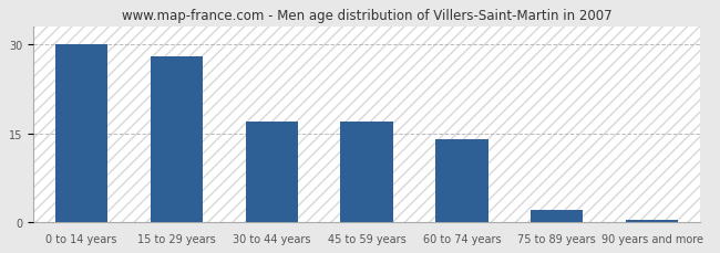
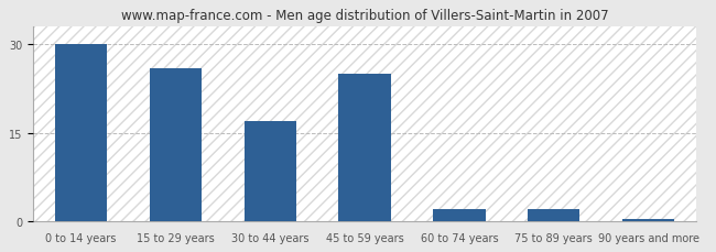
15 to 29 years: 28.0 -> 26.0
45 to 59 years: 17.0 -> 25.0
60 to 74 years: 14.0 -> 2.0
